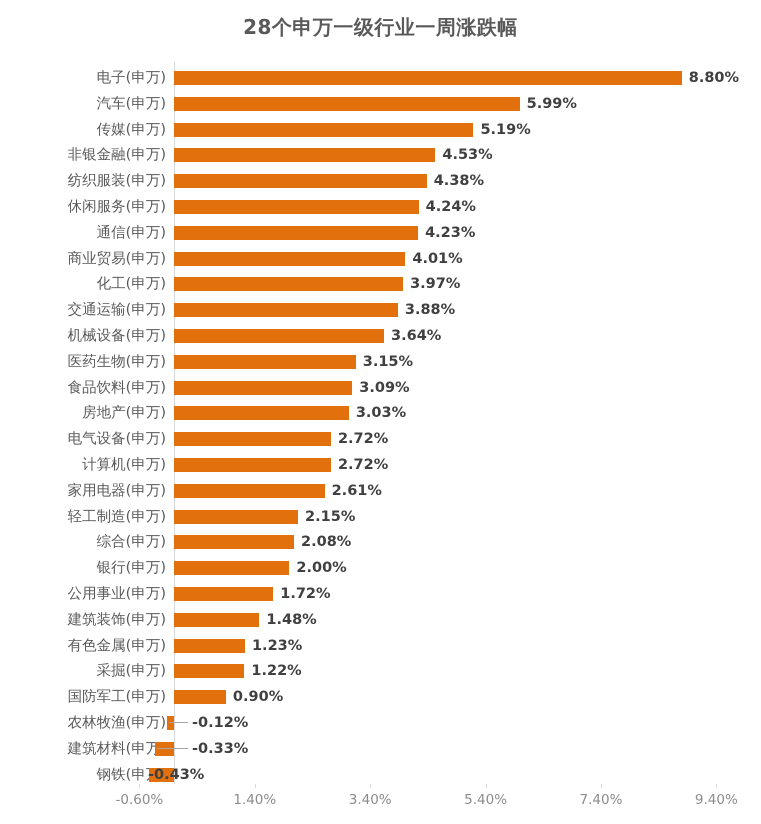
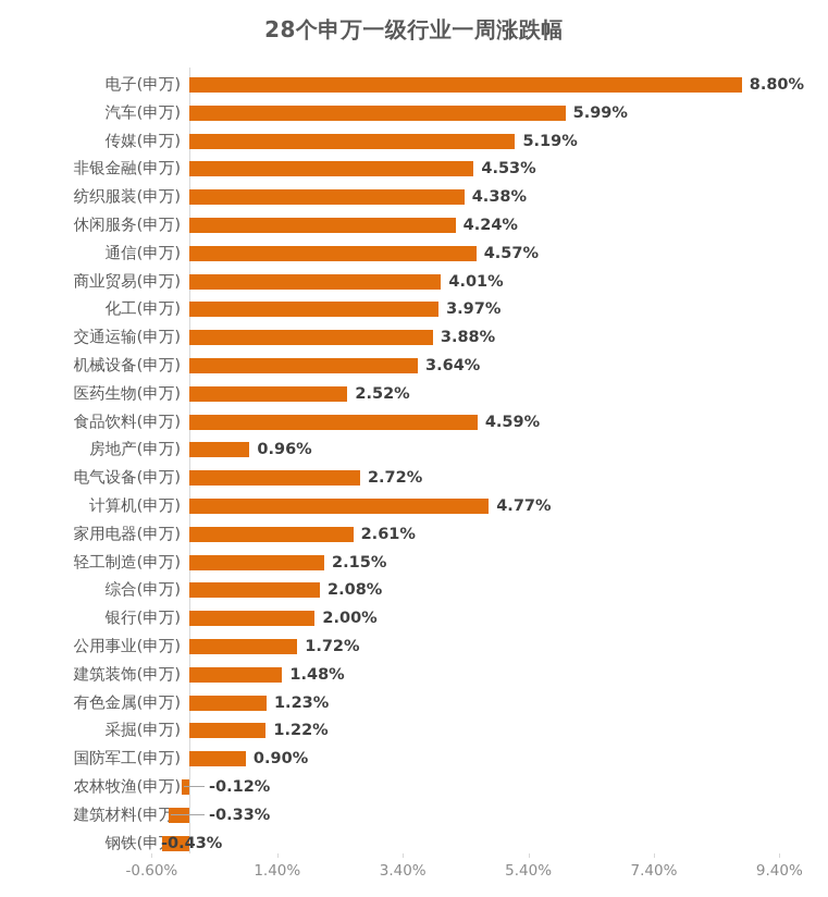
通信(申万): 4.23% -> 4.57%
医药生物(申万): 3.15% -> 2.52%
食品饮料(申万): 3.09% -> 4.59%
房地产(申万): 3.03% -> 0.96%
计算机(申万): 2.72% -> 4.77%
